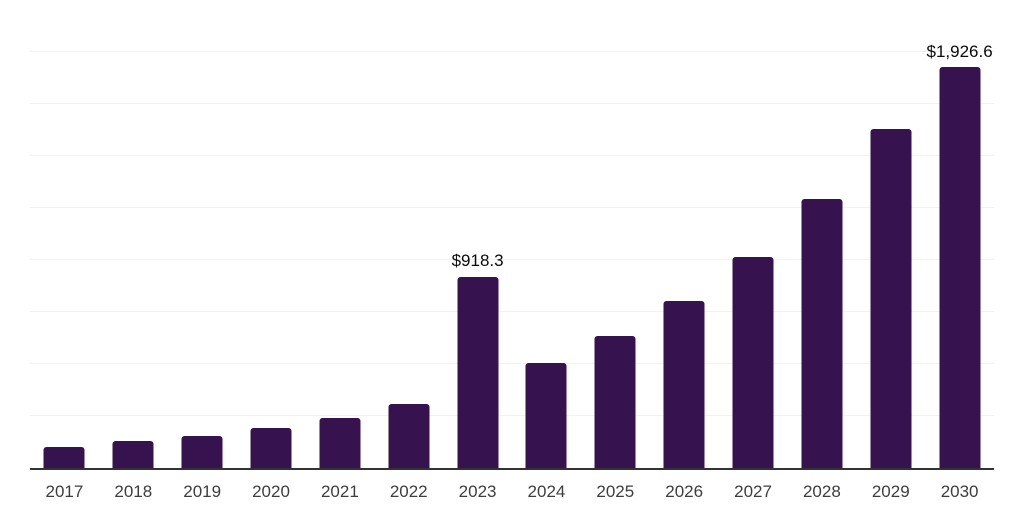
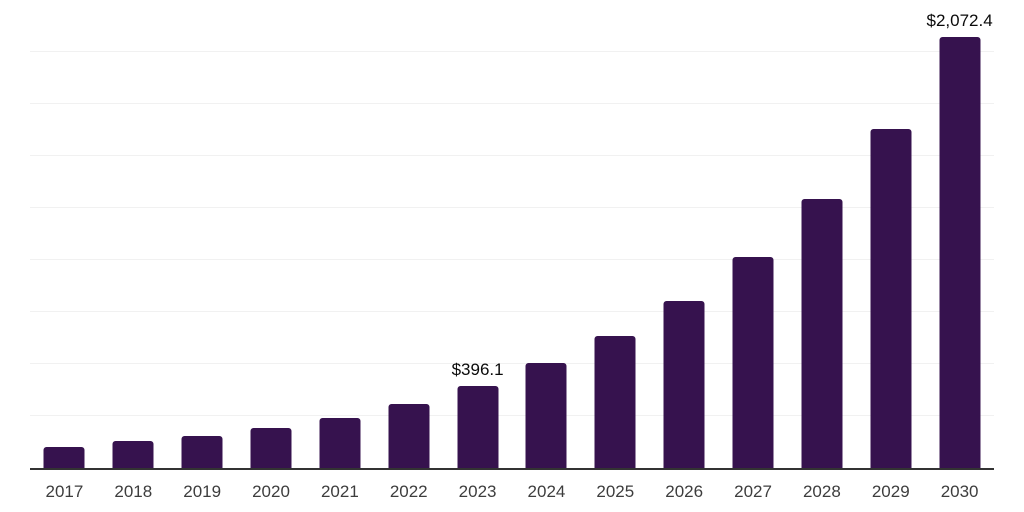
2023: $918.3 -> $396.1
2030: $1,926.6 -> $2,072.4
